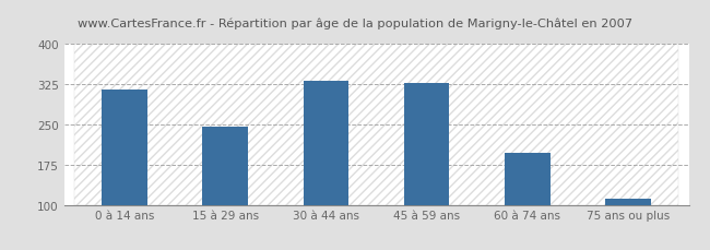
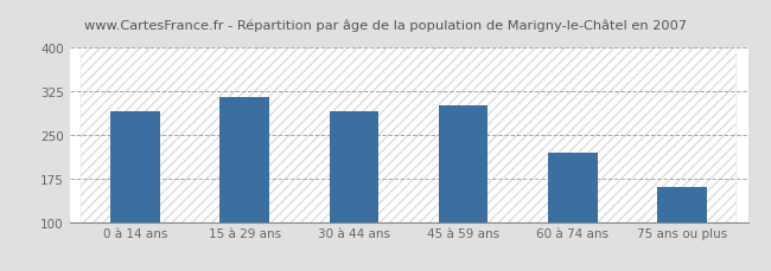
0 à 14 ans: 315 -> 290
15 à 29 ans: 245 -> 315
30 à 44 ans: 332 -> 290
45 à 59 ans: 328 -> 300
60 à 74 ans: 196 -> 220
75 ans ou plus: 112 -> 160
